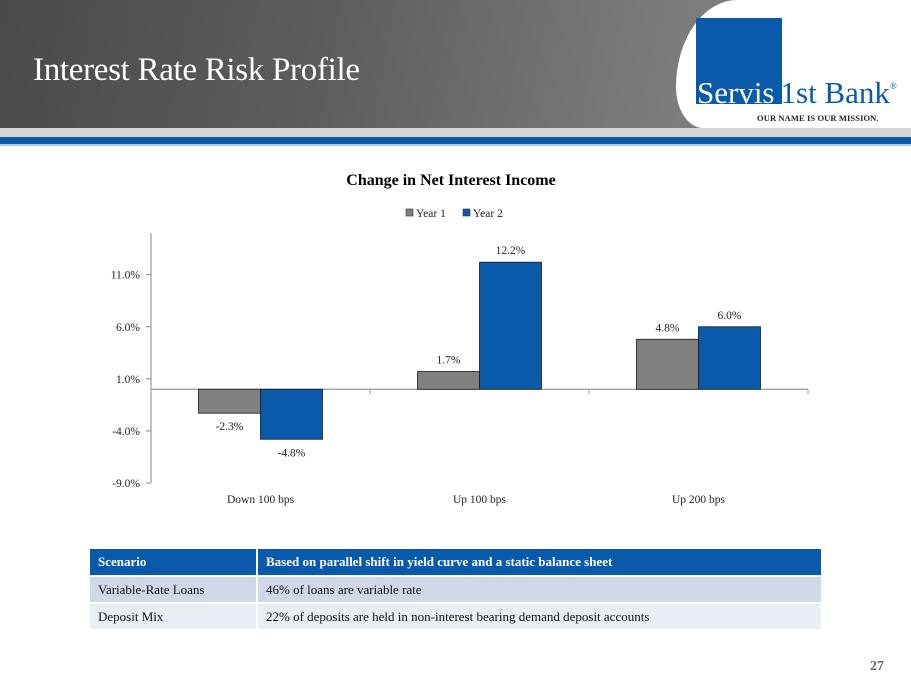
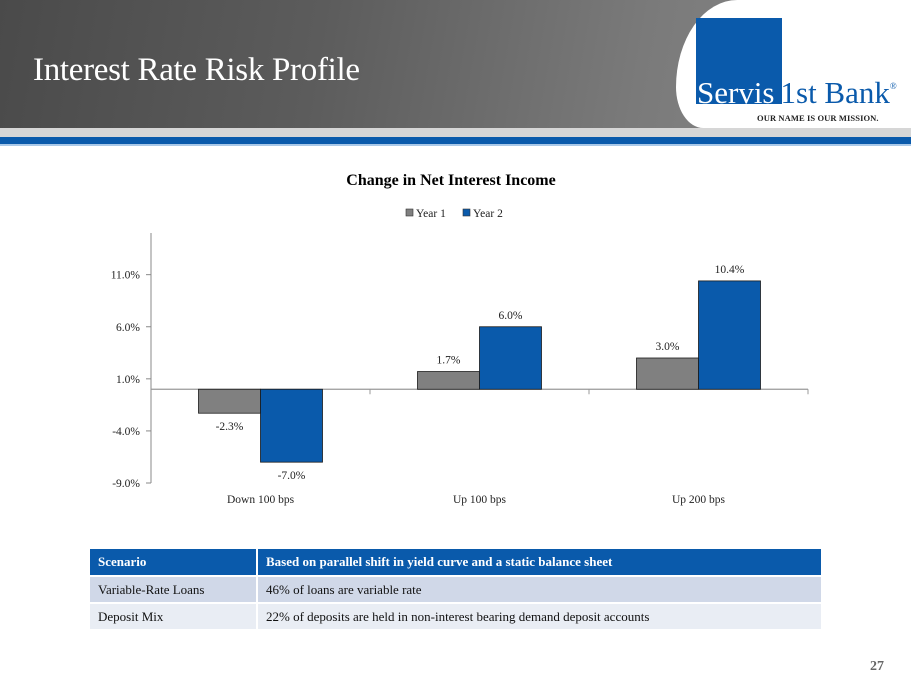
Year 2/Down 100 bps: -4.8% -> -7.0%
Year 2/Up 100 bps: 12.2% -> 6.0%
Year 1/Up 200 bps: 4.8% -> 3.0%
Year 2/Up 200 bps: 6.0% -> 10.4%
